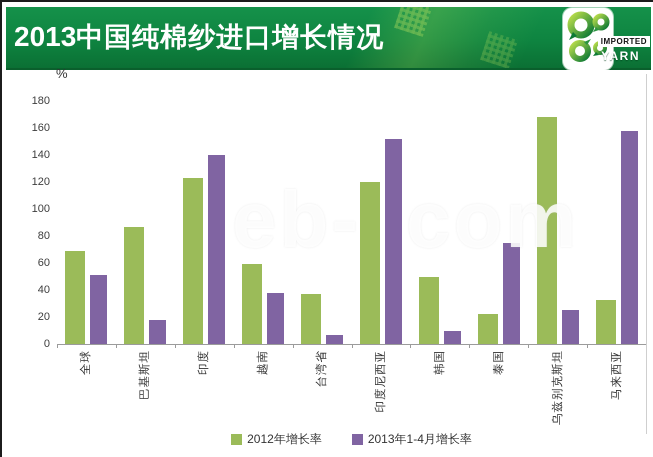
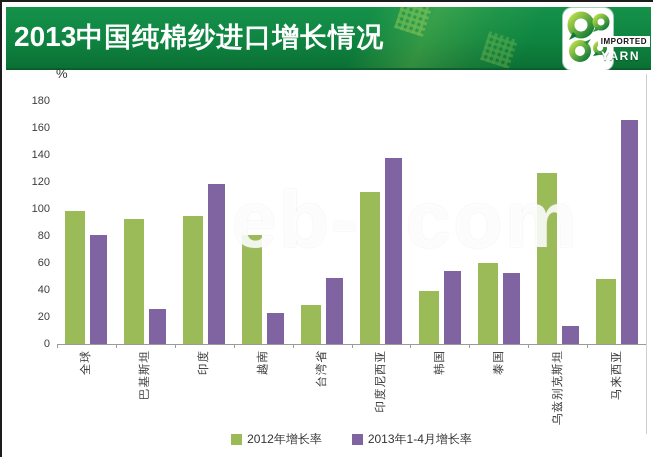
2012年增长率/全球: 69 -> 99
2013年1-4月增长率/全球: 51 -> 81
2012年增长率/巴基斯坦: 87 -> 93
2013年1-4月增长率/巴基斯坦: 18 -> 26
2012年增长率/印度: 123 -> 95
2013年1-4月增长率/印度: 140 -> 119
2012年增长率/越南: 59 -> 81
2013年1-4月增长率/越南: 38 -> 23
2012年增长率/台湾省: 37 -> 29
2013年1-4月增长率/台湾省: 7 -> 49
2012年增长率/印度尼西亚: 120 -> 113
2013年1-4月增长率/印度尼西亚: 152 -> 138
2012年增长率/韩国: 50 -> 39
2013年1-4月增长率/韩国: 10 -> 54
2012年增长率/泰国: 22 -> 60
2013年1-4月增长率/泰国: 75 -> 53
2012年增长率/乌兹别克斯坦: 168 -> 127
2013年1-4月增长率/乌兹别克斯坦: 25 -> 13
2012年增长率/马来西亚: 33 -> 48
2013年1-4月增长率/马来西亚: 158 -> 166
